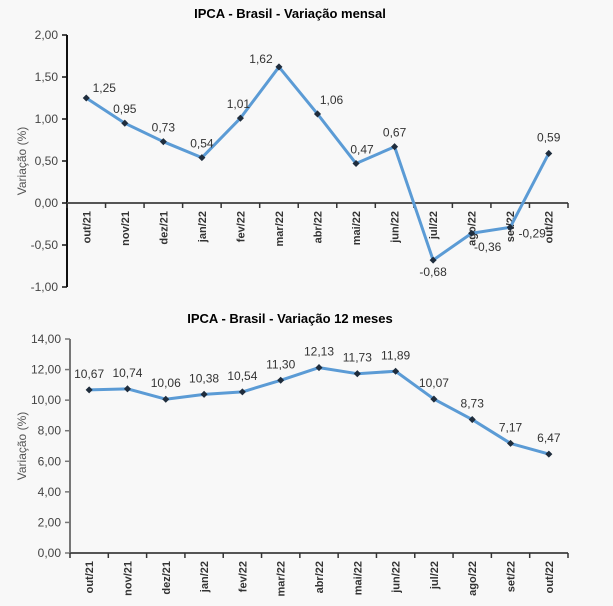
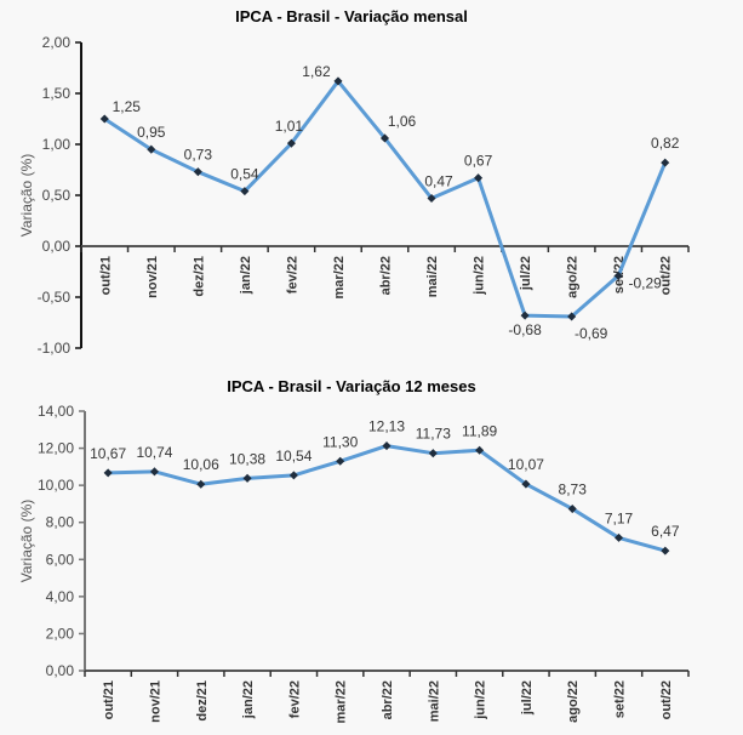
IPCA - Brasil - Variação mensal/ago/22: -0,36 -> -0,69
IPCA - Brasil - Variação mensal/out/22: 0,59 -> 0,82
